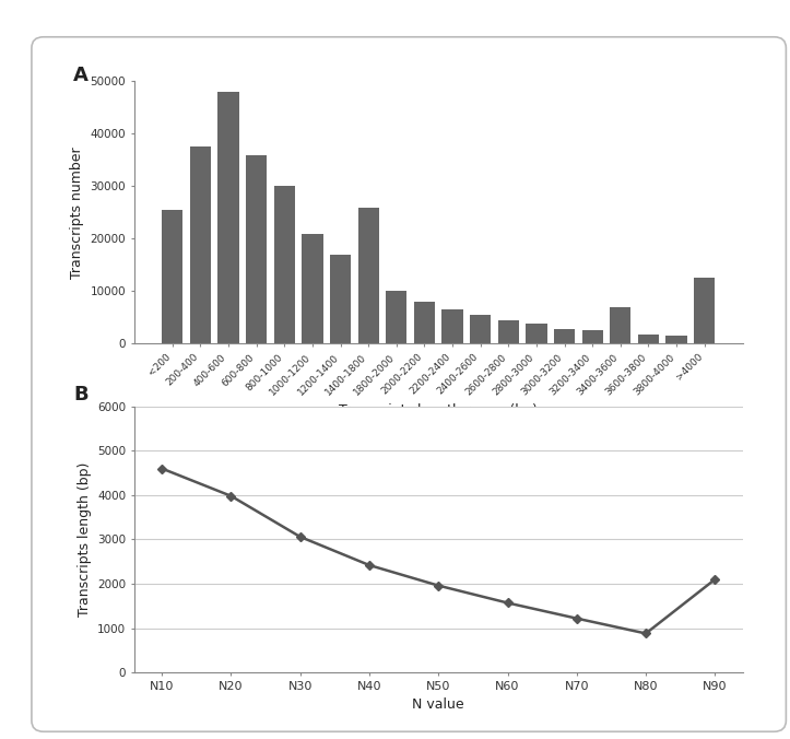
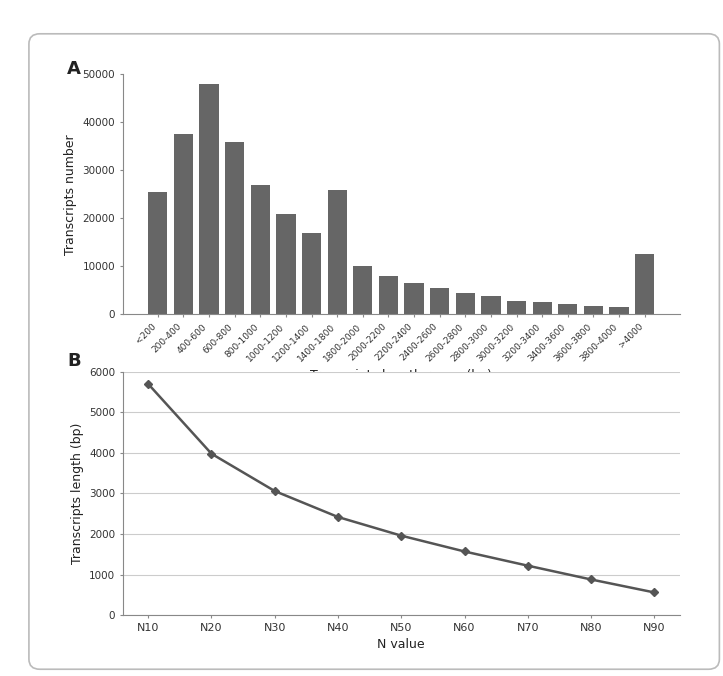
800-1000: 30000 -> 27000
3400-3600: 7000 -> 2200
N10: 4600 -> 5700
N90: 2100 -> 560
